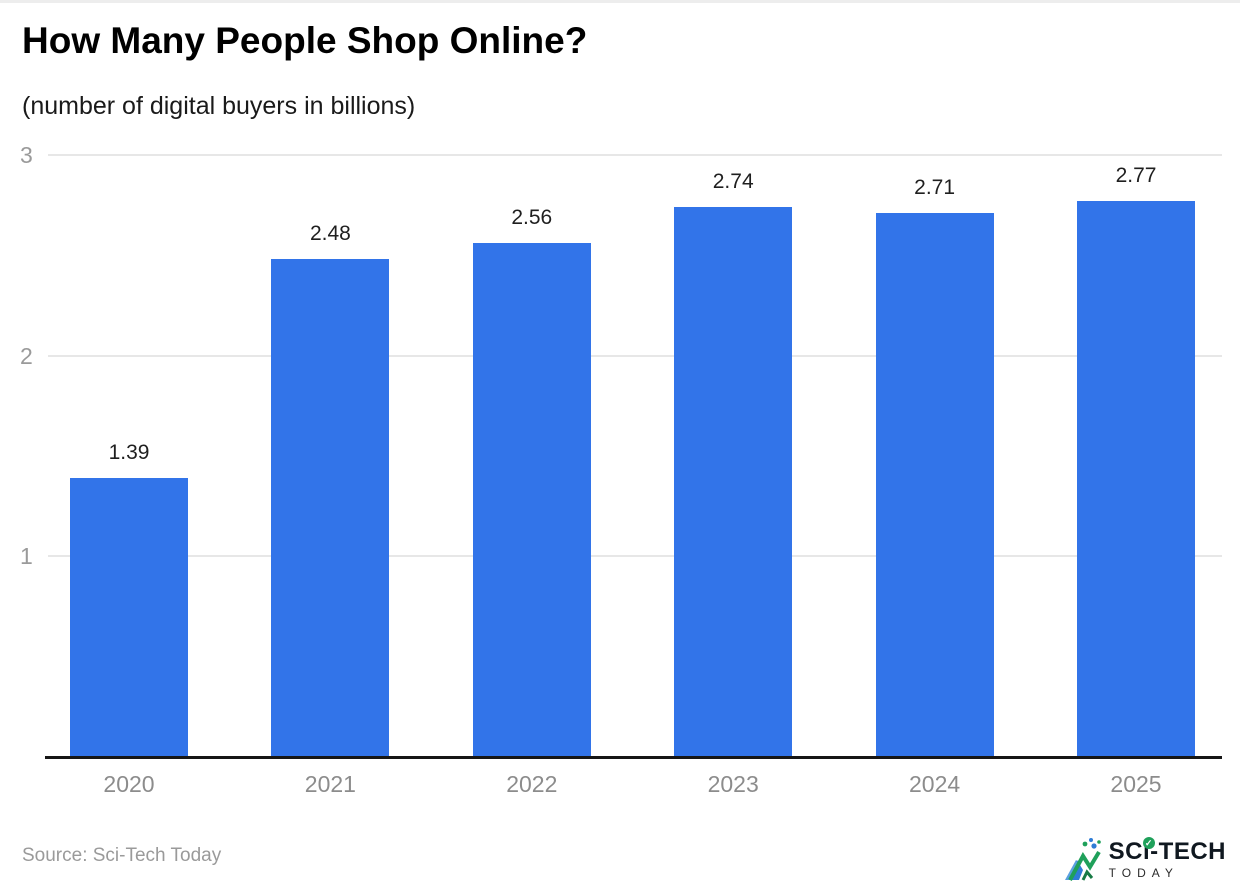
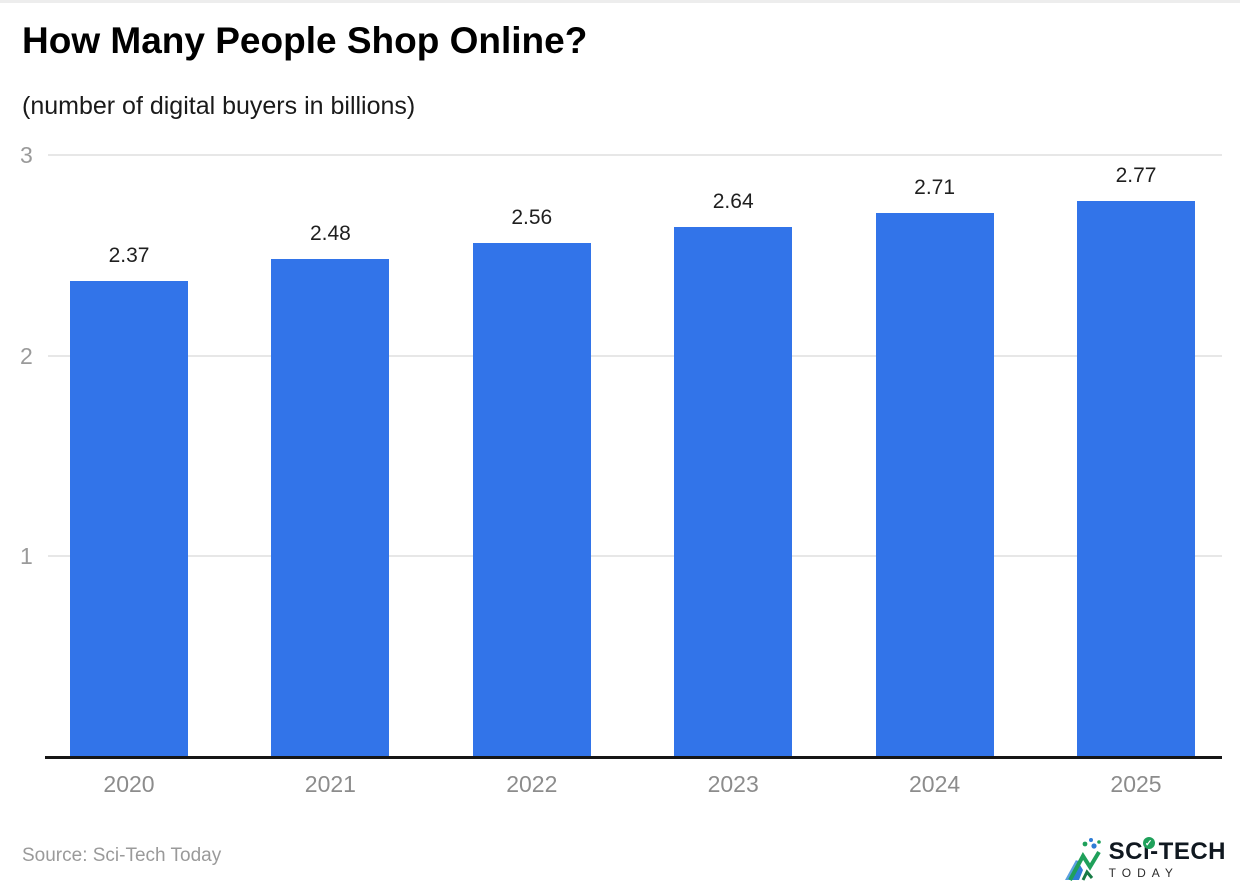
2020: 1.39 -> 2.37
2023: 2.74 -> 2.64
